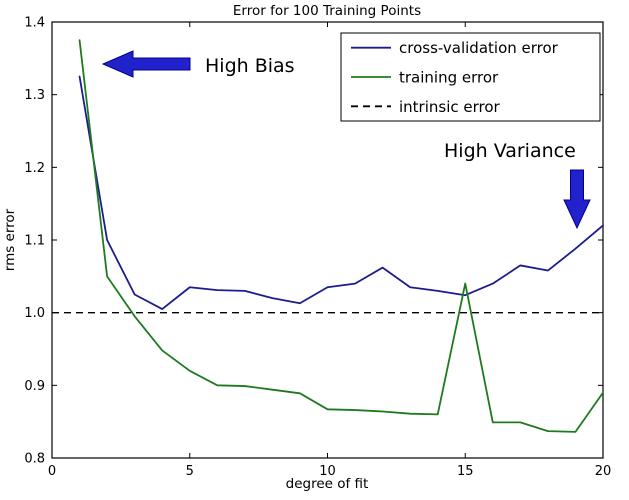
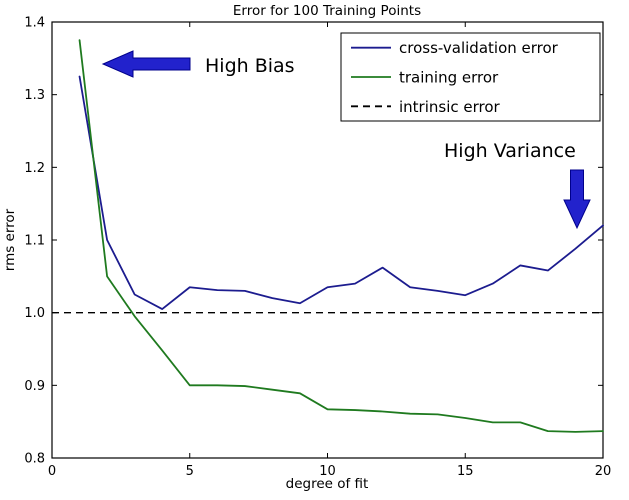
training error/5: 0.92 -> 0.90
training error/15: 1.04 -> 0.85
training error/20: 0.89 -> 0.84
